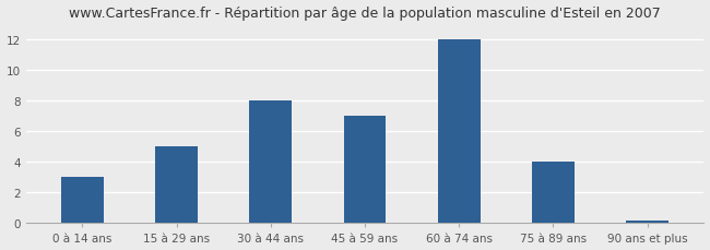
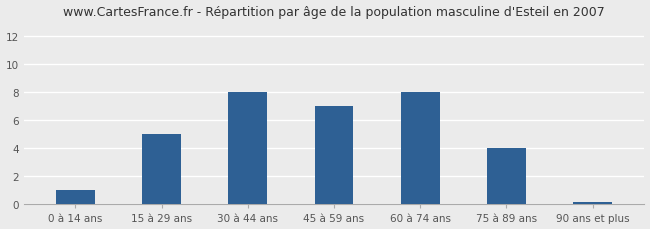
0 à 14 ans: 3.0 -> 1.0
60 à 74 ans: 12.0 -> 8.0
